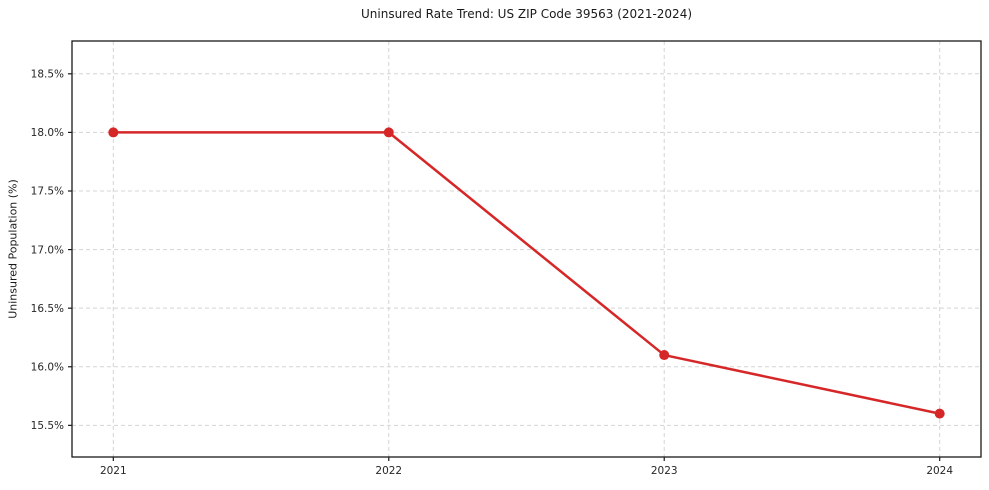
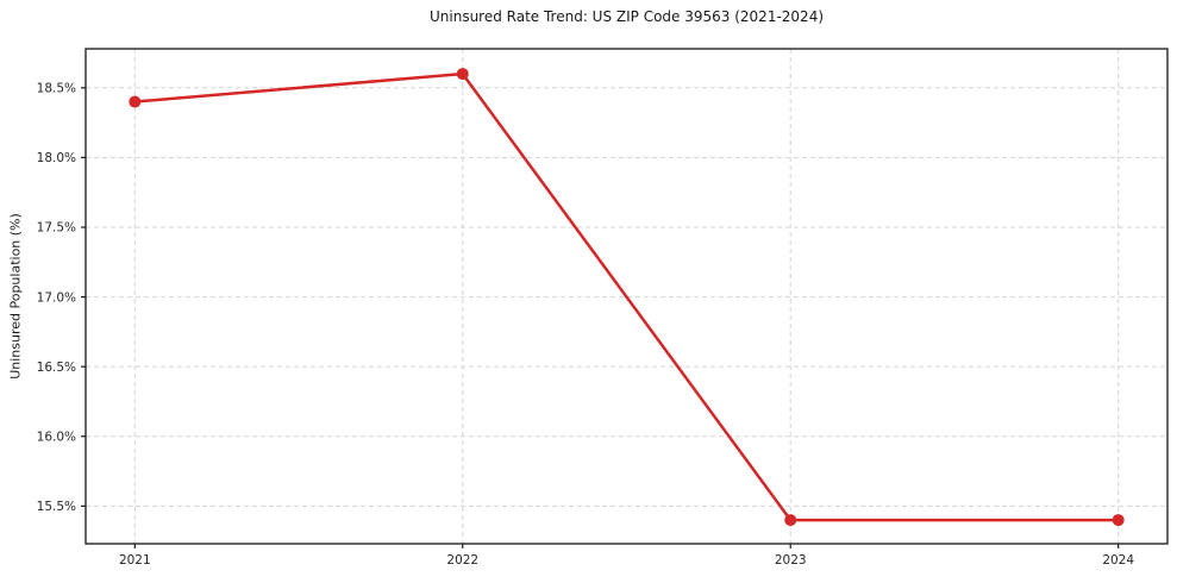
2021: 18.0% -> 18.4%
2022: 18.0% -> 18.6%
2023: 16.1% -> 15.4%
2024: 15.6% -> 15.4%
